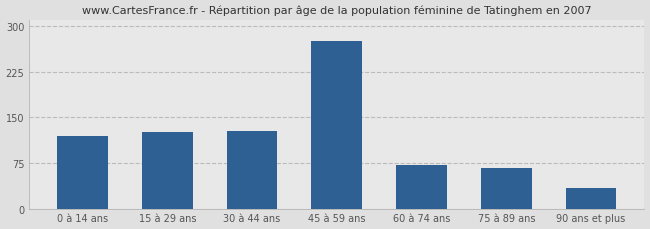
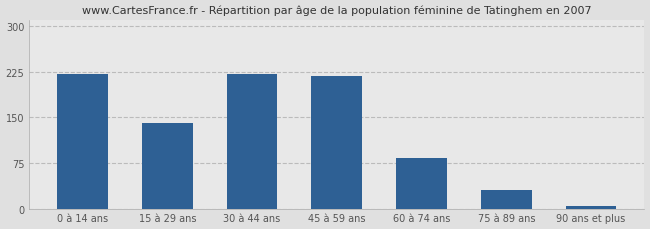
0 à 14 ans: 120 -> 222
15 à 29 ans: 126 -> 141
30 à 44 ans: 128 -> 221
45 à 59 ans: 276 -> 218
60 à 74 ans: 72 -> 83
75 à 89 ans: 66 -> 30
90 ans et plus: 34 -> 5
